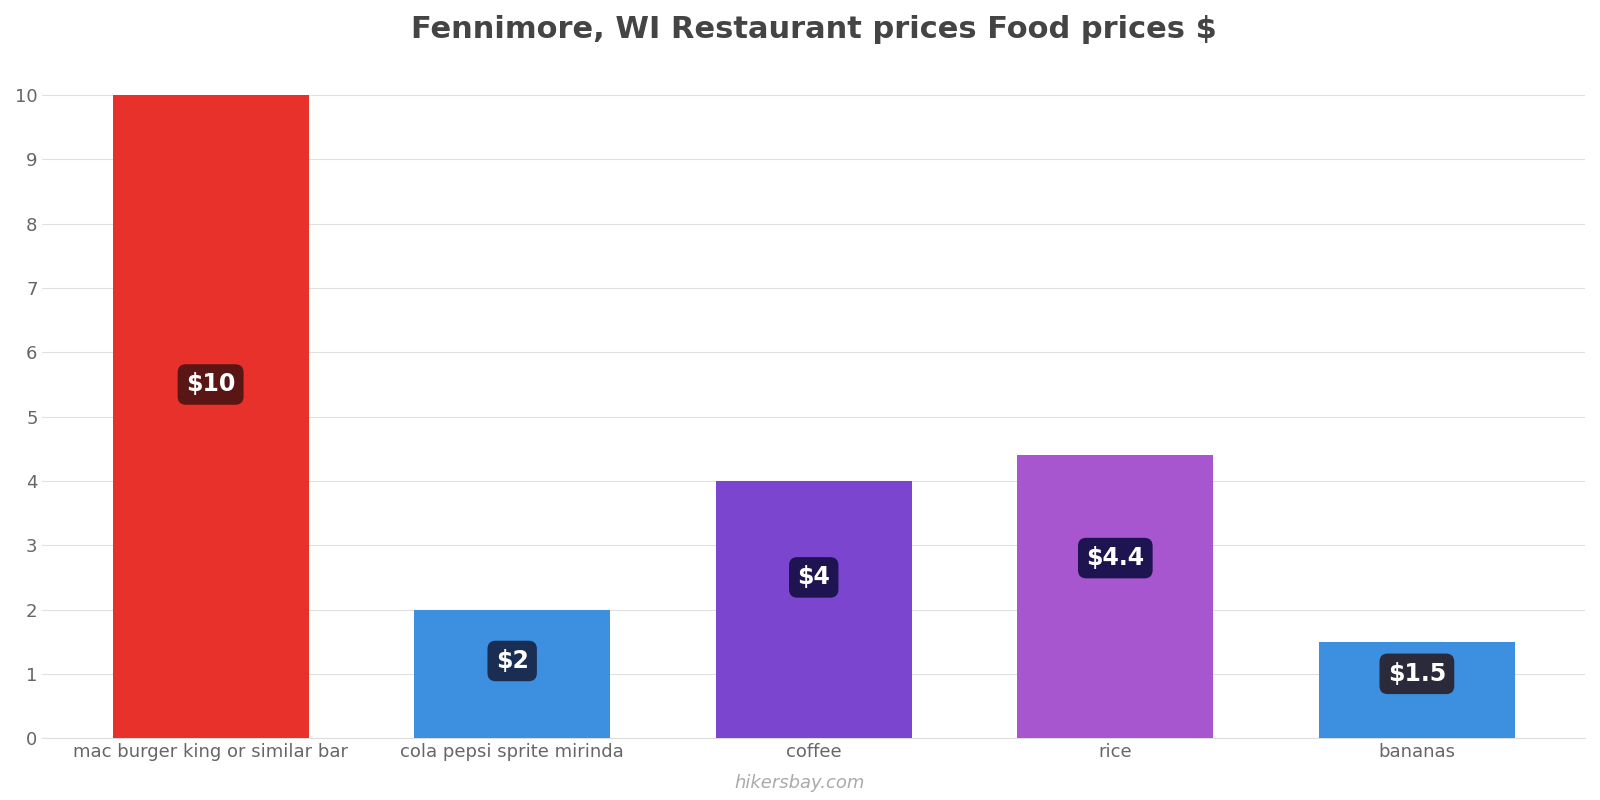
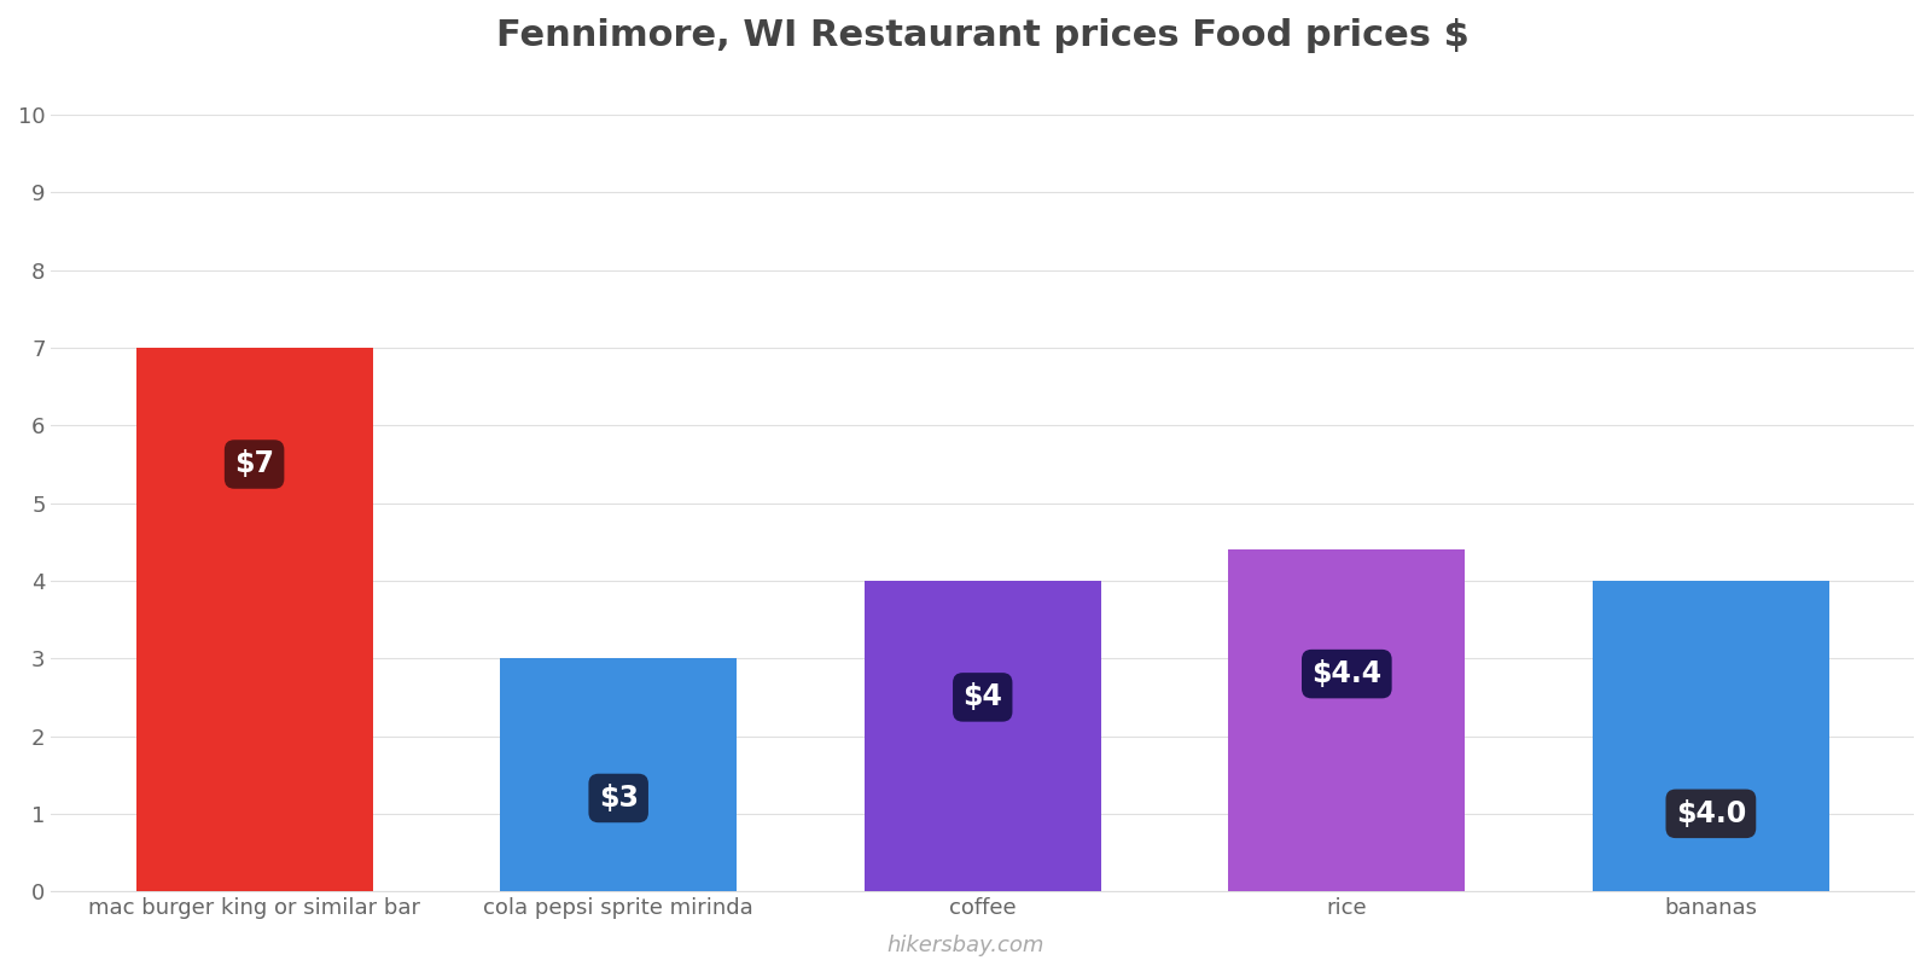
mac burger king or similar bar: $10 -> $7
cola pepsi sprite mirinda: $2 -> $3
bananas: $1.5 -> $4.0
